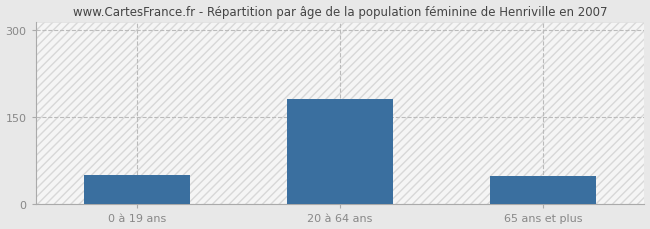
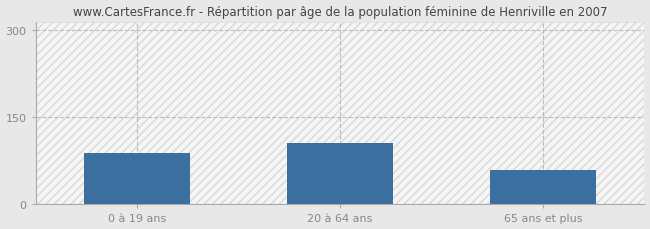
0 à 19 ans: 50 -> 88
20 à 64 ans: 181 -> 106
65 ans et plus: 49 -> 60
